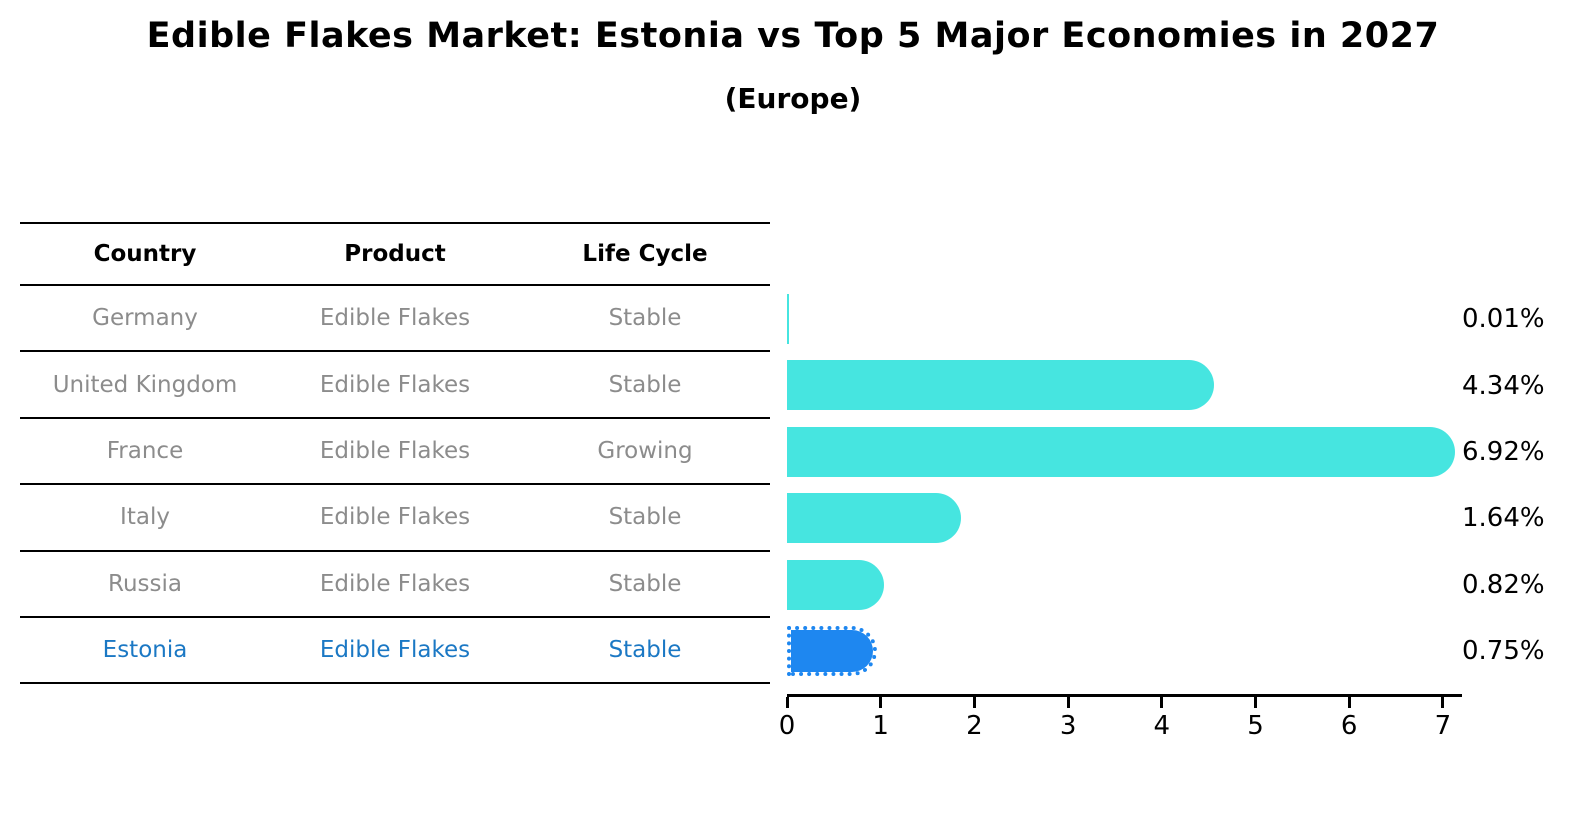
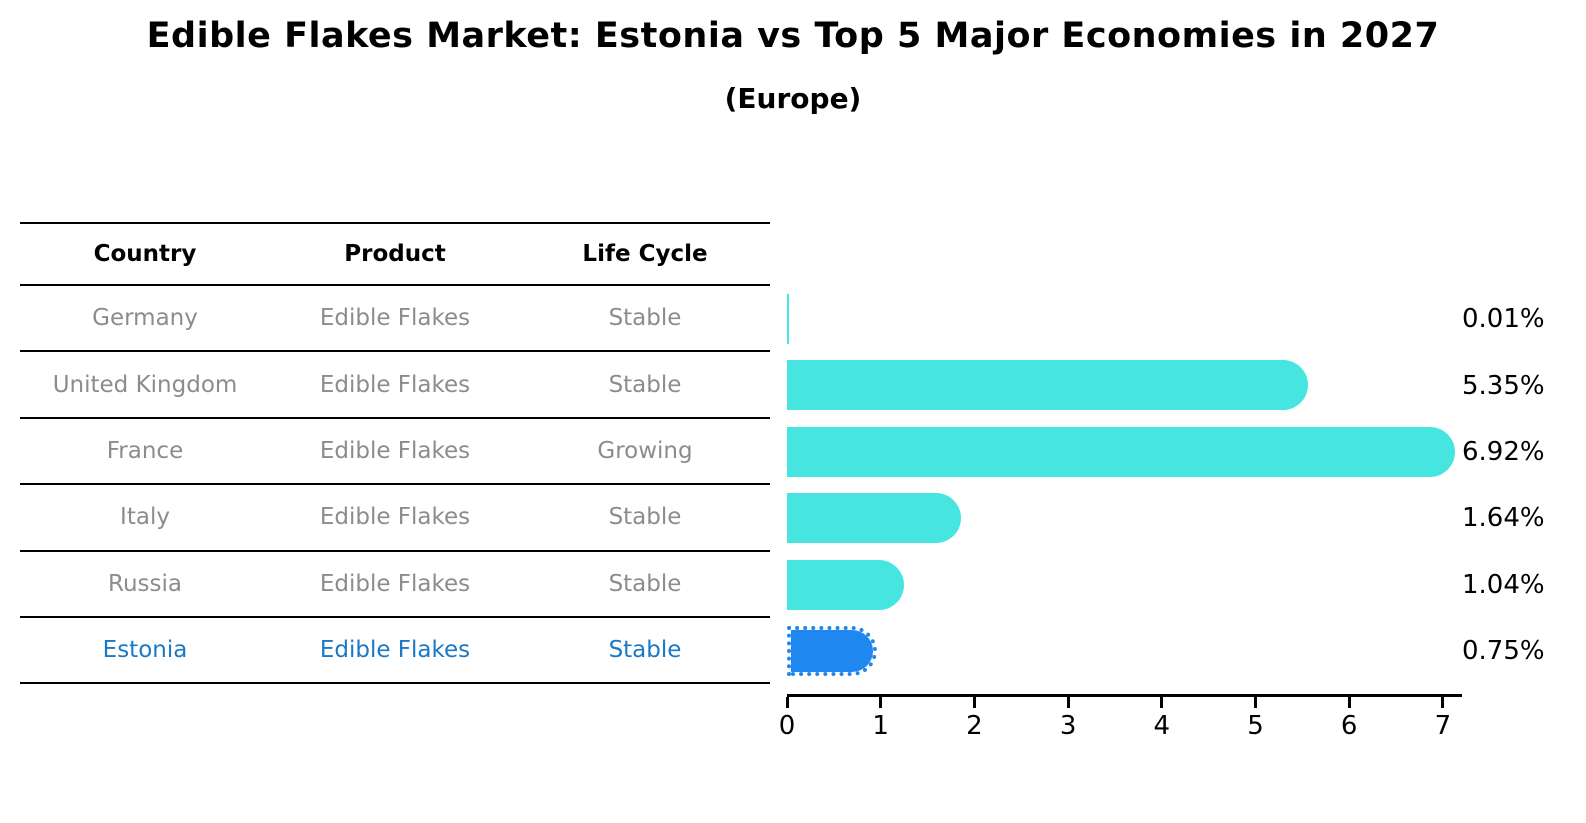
United Kingdom: 4.34% -> 5.35%
Russia: 0.82% -> 1.04%
